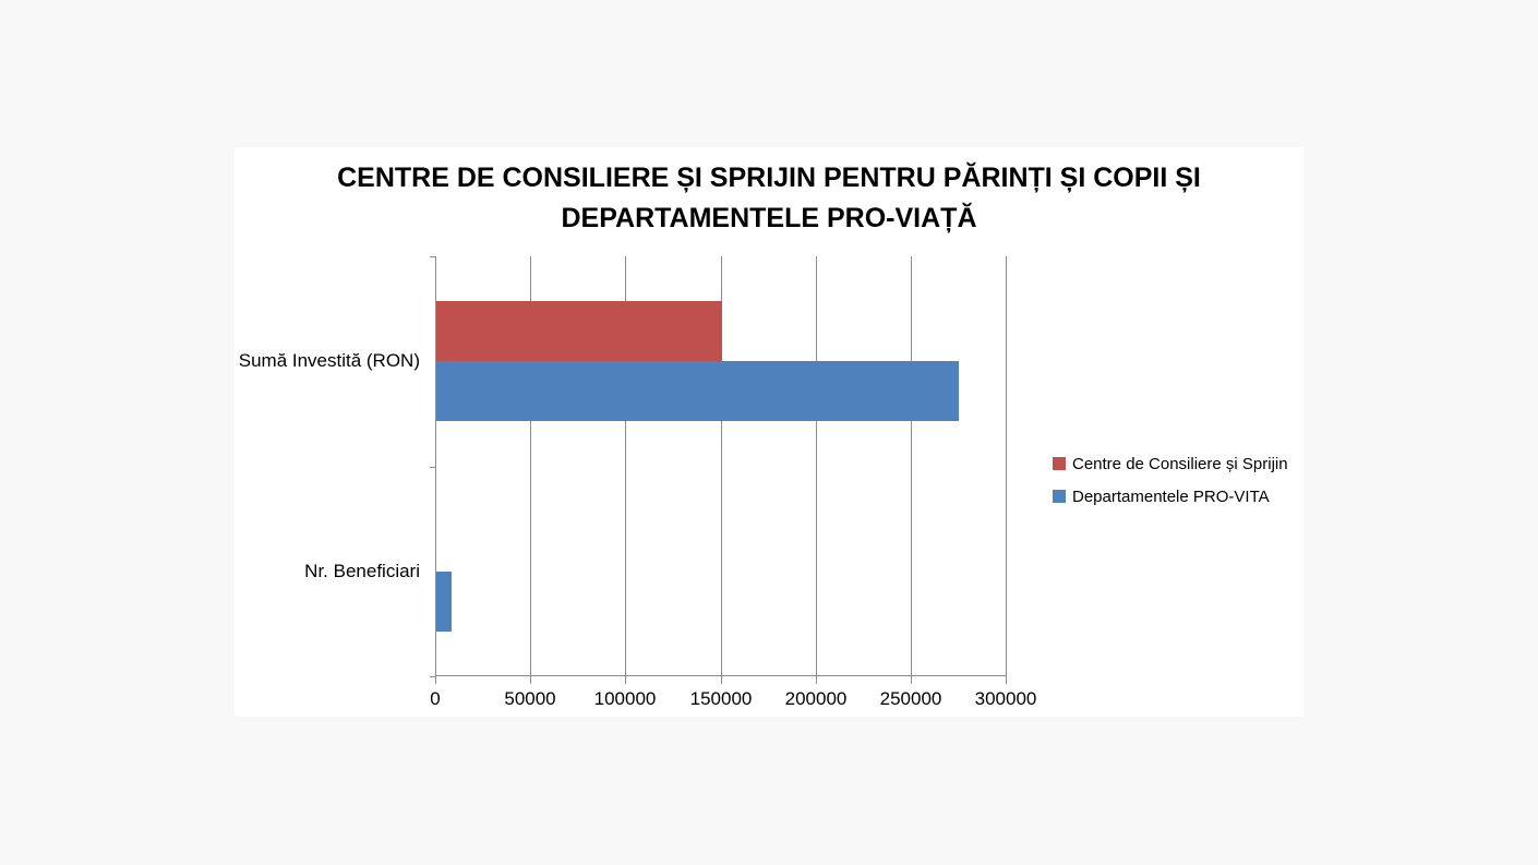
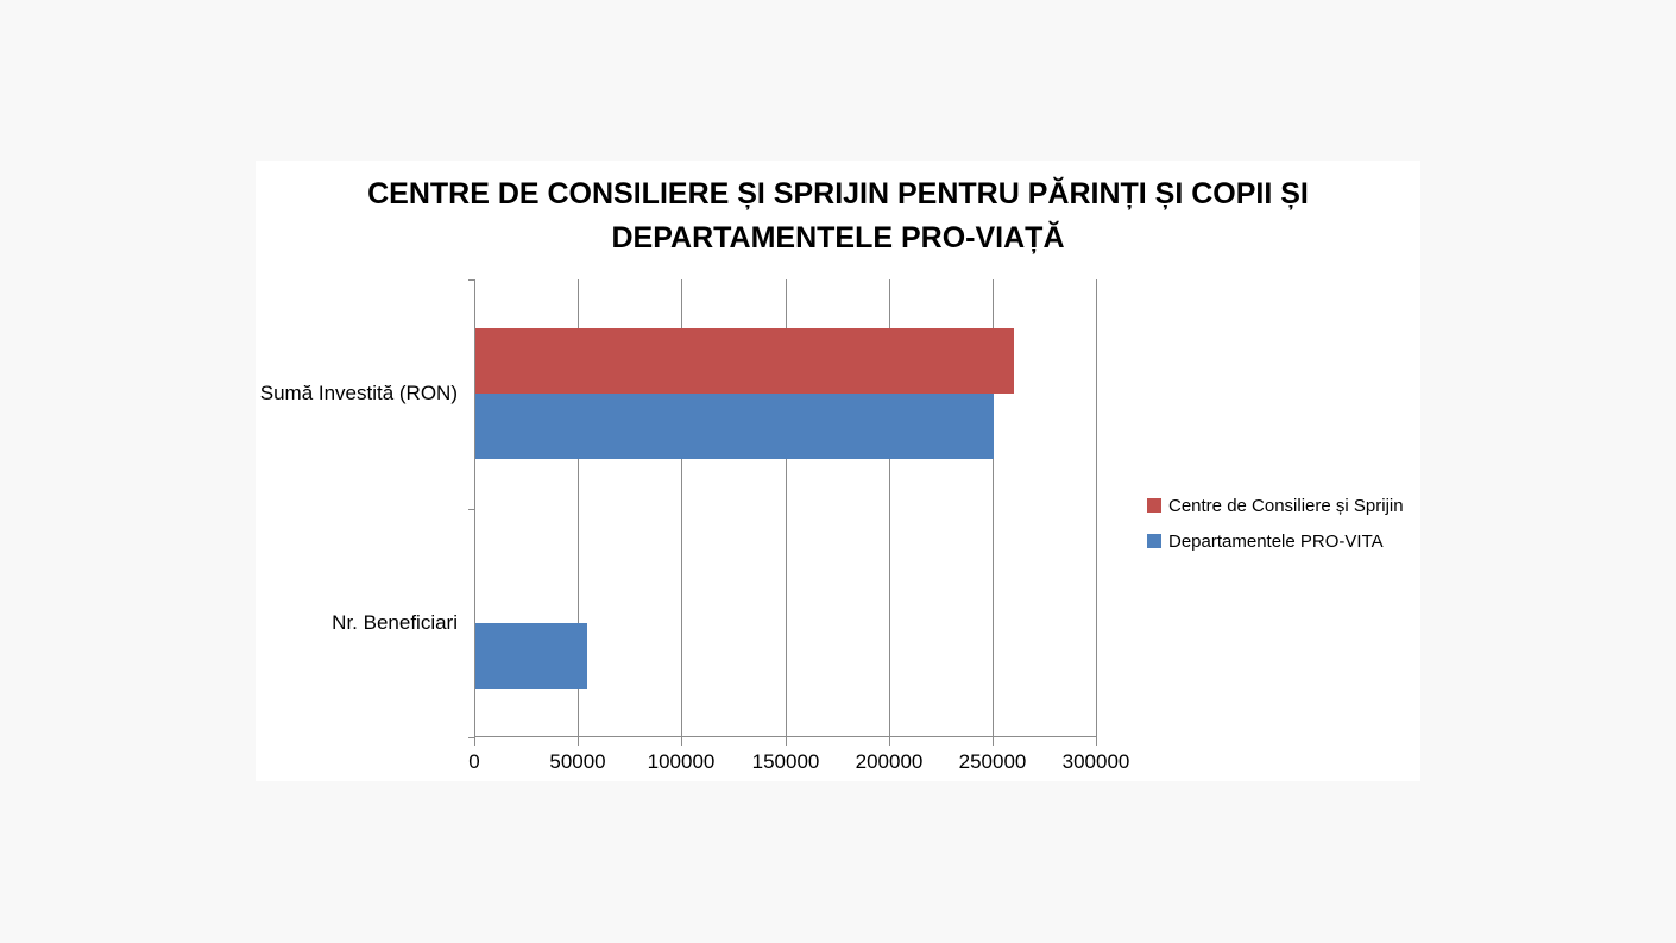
Centre de Consiliere și Sprijin/Sumă Investită (RON): 150000 -> 260000
Departamentele PRO-VITA/Sumă Investită (RON): 275000 -> 250000
Departamentele PRO-VITA/Nr. Beneficiari: 8000 -> 54000
